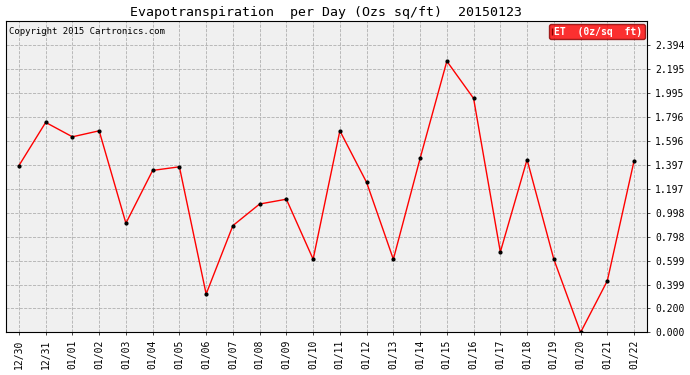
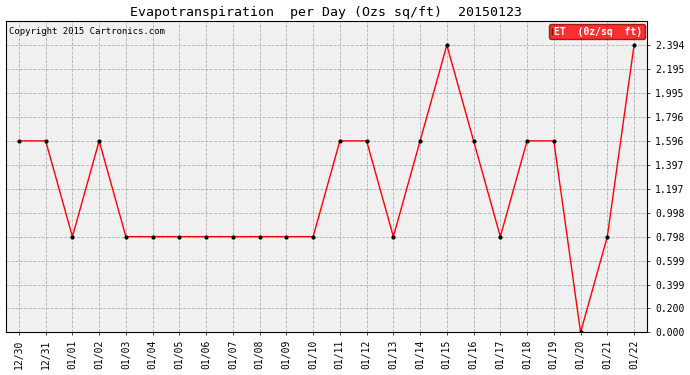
12/30: 1.39 -> 1.60
12/31: 1.75 -> 1.60
01/01: 1.63 -> 0.80
01/02: 1.68 -> 1.60
01/03: 0.91 -> 0.80
01/04: 1.35 -> 0.80
01/05: 1.38 -> 0.80
01/06: 0.32 -> 0.80
01/07: 0.89 -> 0.80
01/08: 1.07 -> 0.80
01/09: 1.11 -> 0.80
01/10: 0.61 -> 0.80
01/11: 1.68 -> 1.60
01/12: 1.25 -> 1.60
01/13: 0.61 -> 0.80
01/14: 1.45 -> 1.60
01/15: 2.26 -> 2.39
01/16: 1.95 -> 1.60
01/17: 0.67 -> 0.80
01/18: 1.44 -> 1.60
01/19: 0.61 -> 1.60
01/21: 0.43 -> 0.80
01/22: 1.43 -> 2.39
